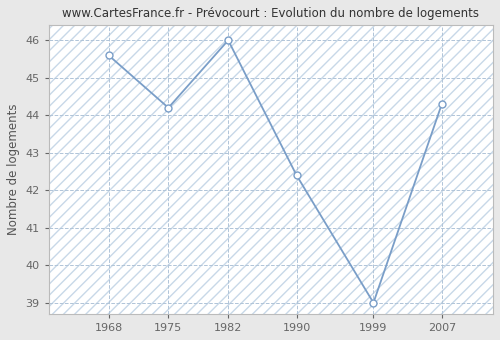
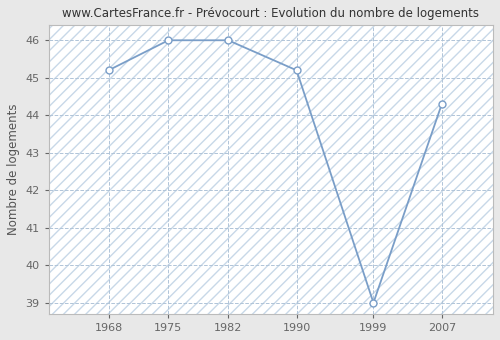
1968: 45.6 -> 45.2
1975: 44.2 -> 46.0
1990: 42.4 -> 45.2
